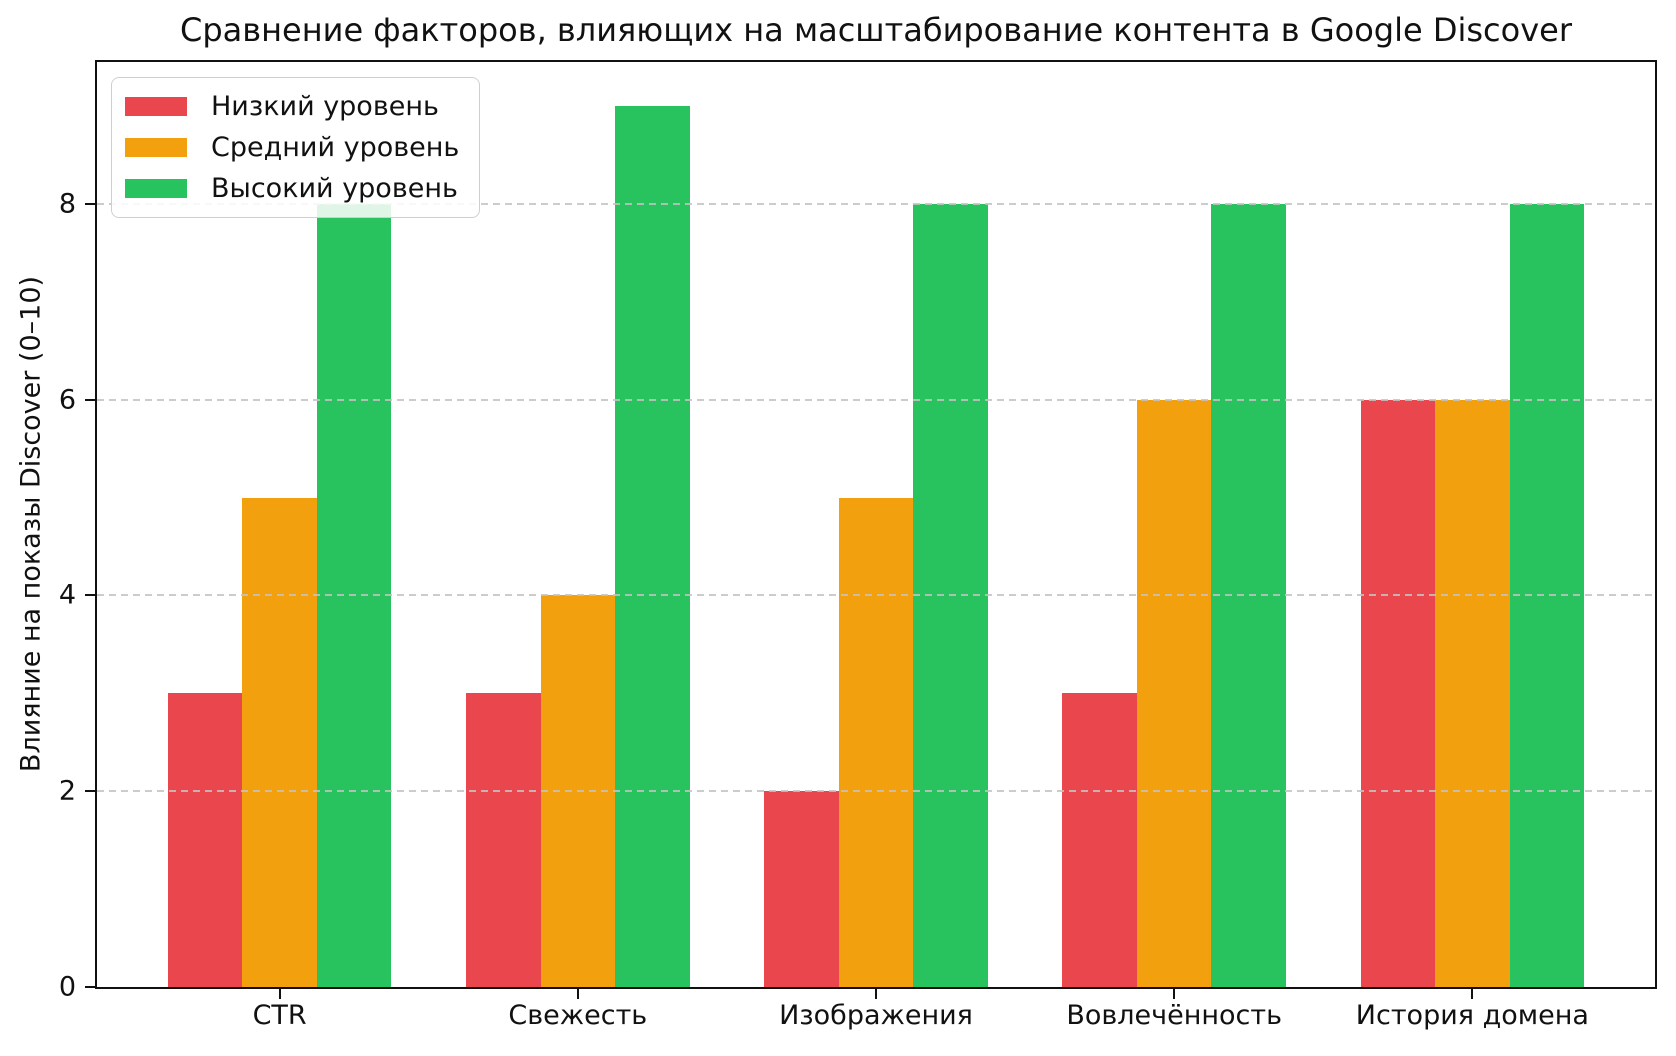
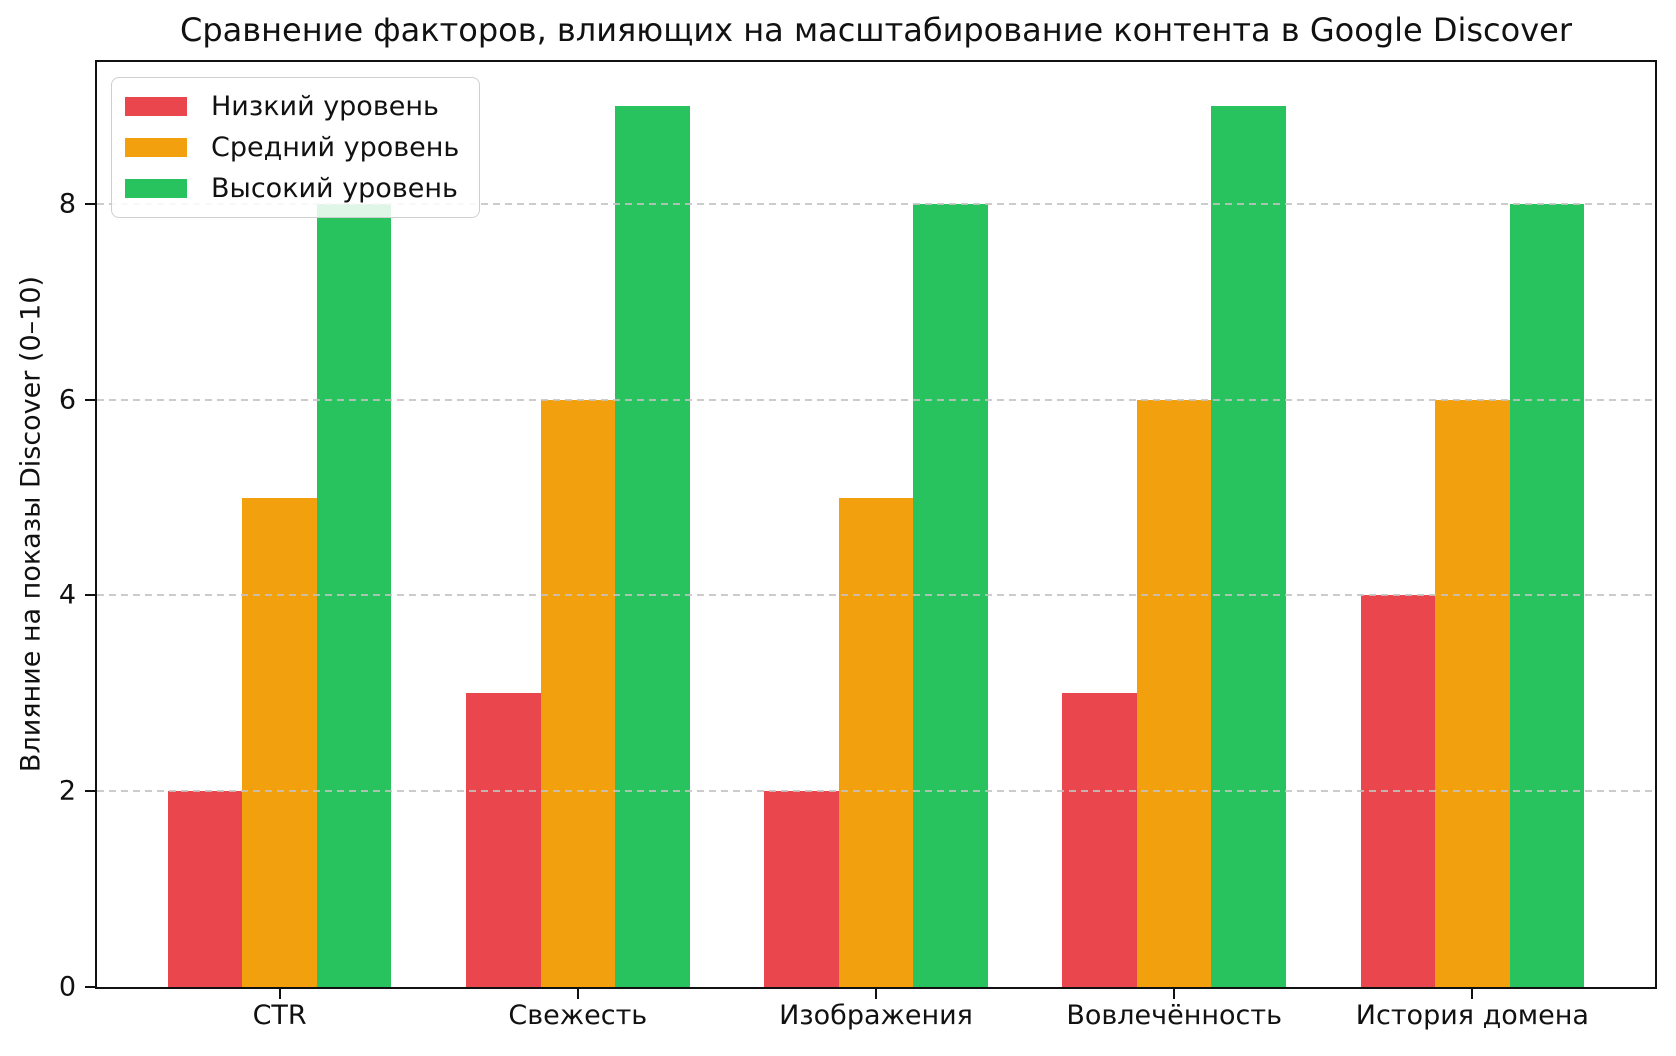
Низкий уровень/CTR: 3 -> 2
Средний уровень/Свежесть: 4 -> 6
Высокий уровень/Вовлечённость: 8 -> 9
Низкий уровень/История домена: 6 -> 4
